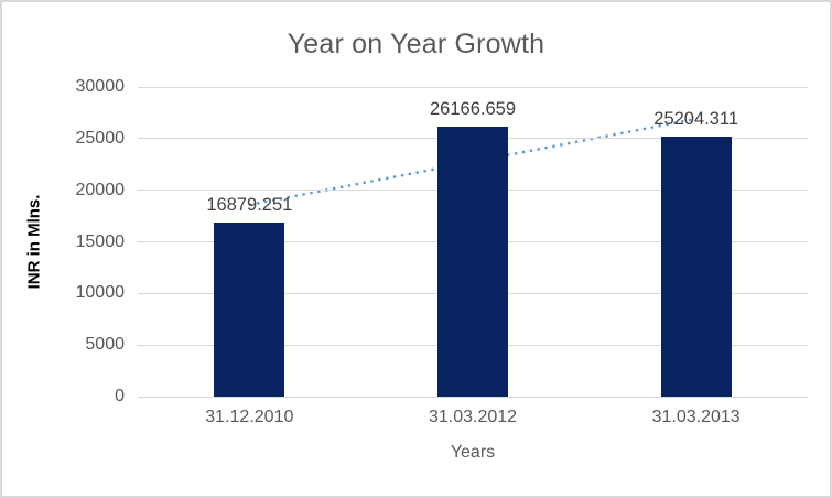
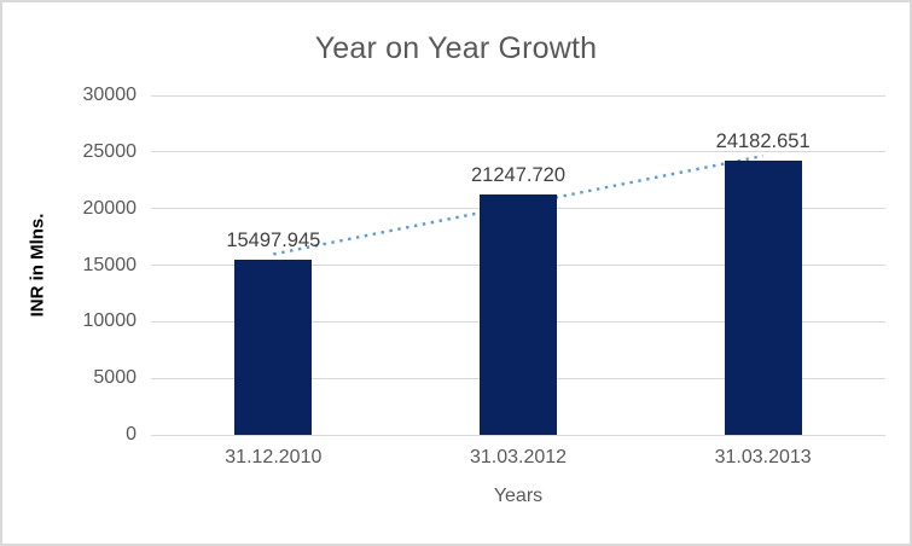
31.12.2010: 16879.251 -> 15497.945
31.03.2012: 26166.659 -> 21247.720
31.03.2013: 25204.311 -> 24182.651
